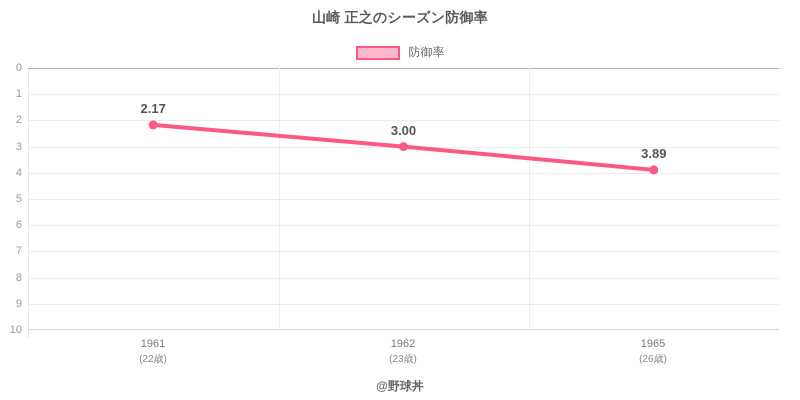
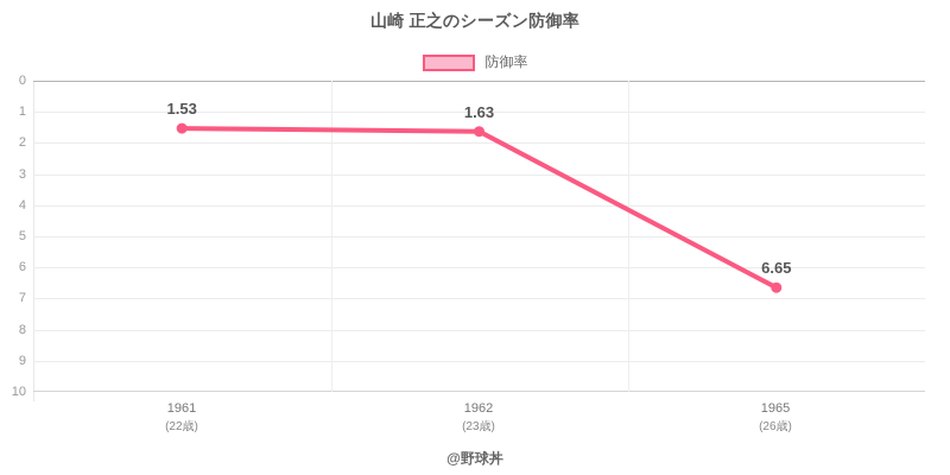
1961: 2.17 -> 1.53
1962: 3.00 -> 1.63
1965: 3.89 -> 6.65
